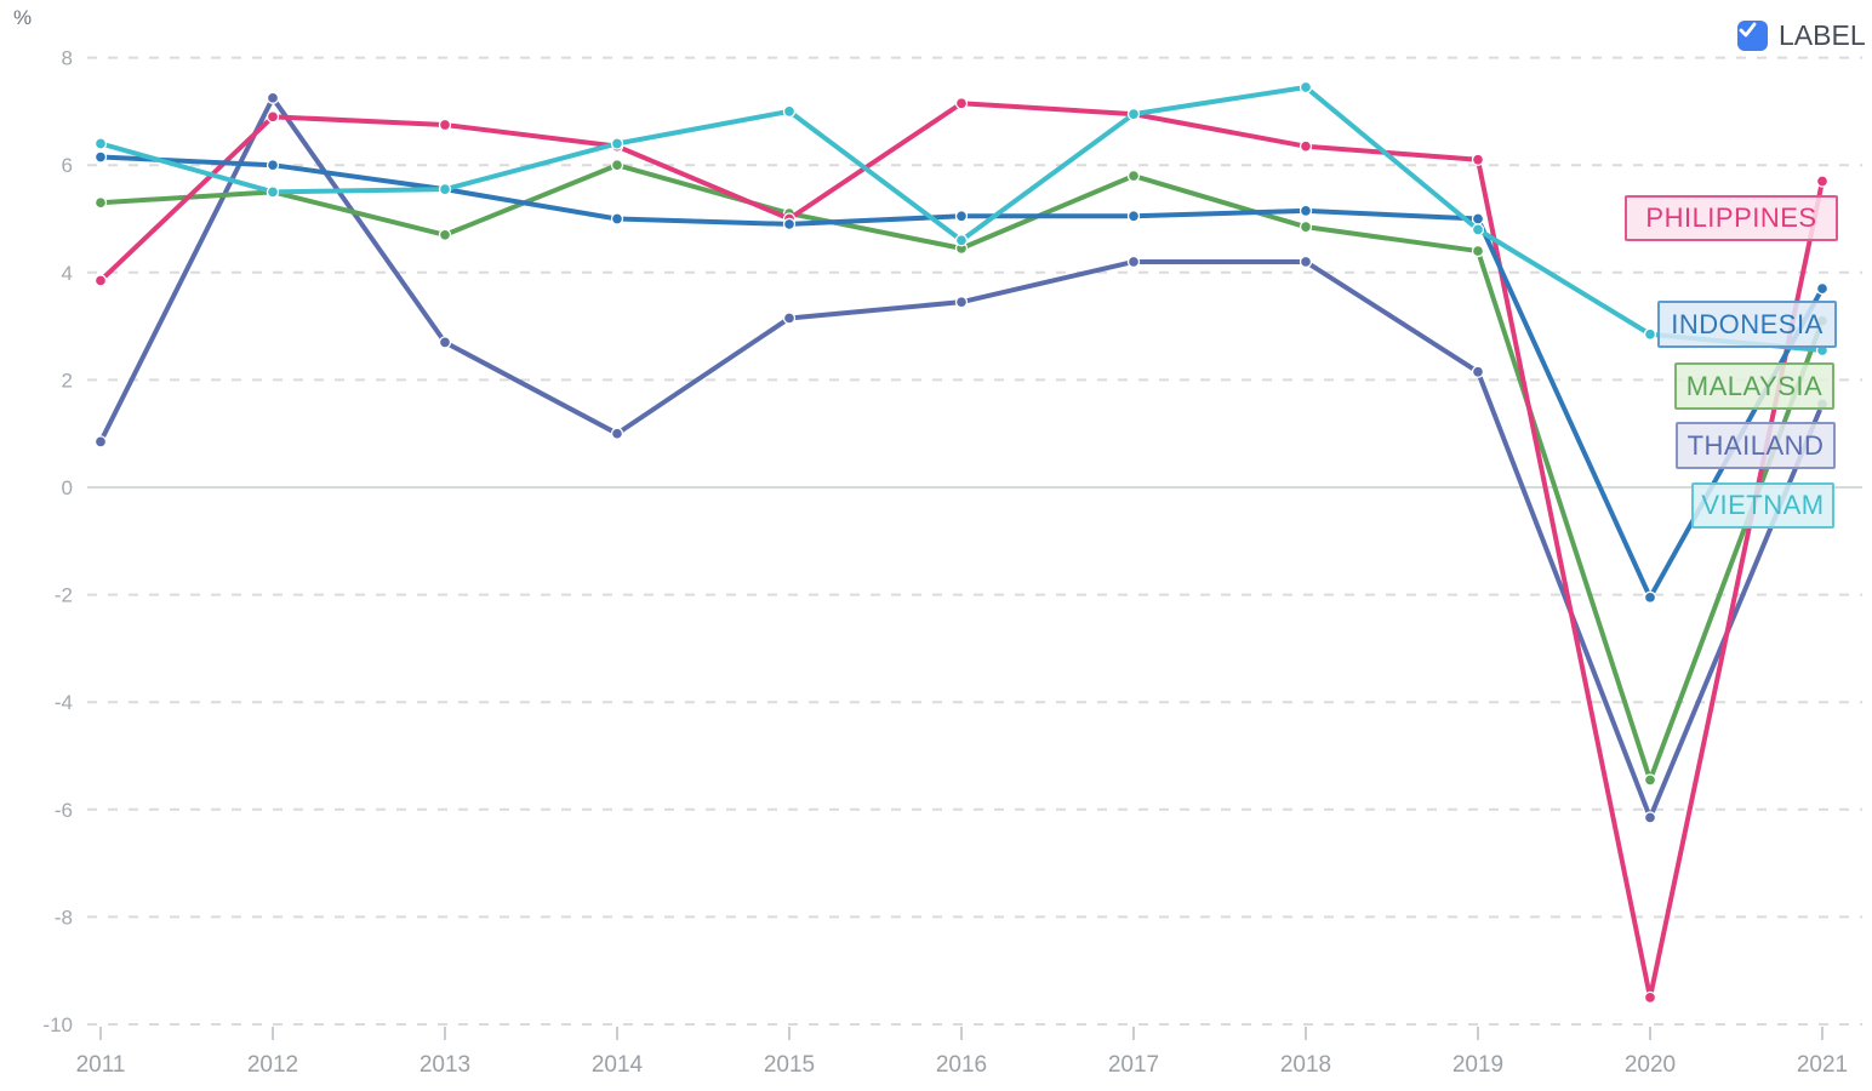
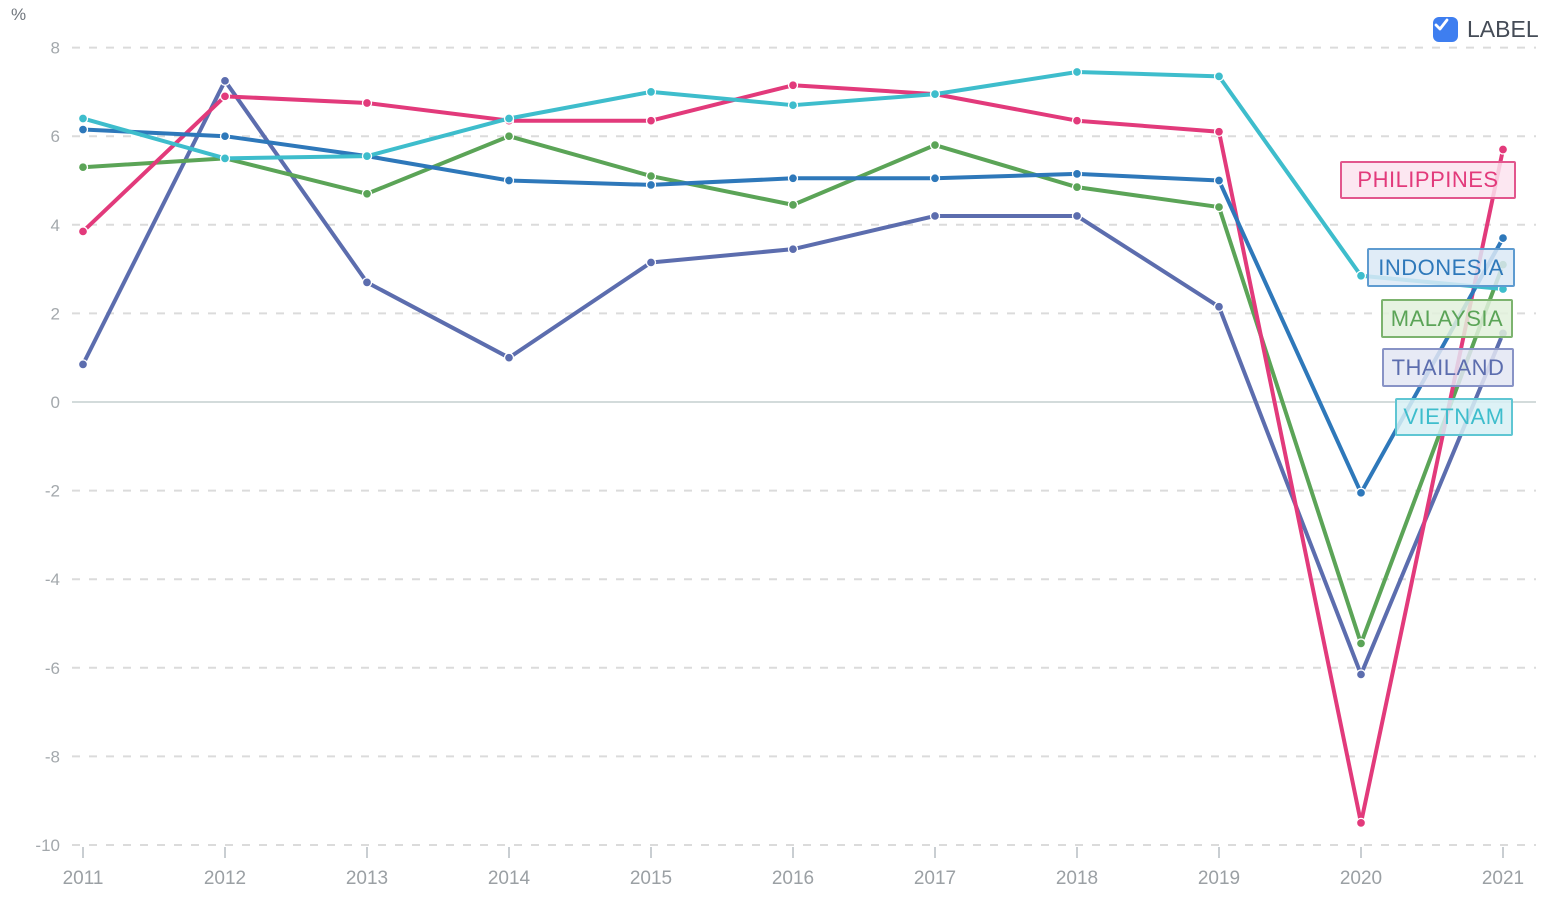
PHILIPPINES/2015: 5.0 -> 6.3
VIETNAM/2016: 4.6 -> 6.7
VIETNAM/2019: 4.8 -> 7.3
